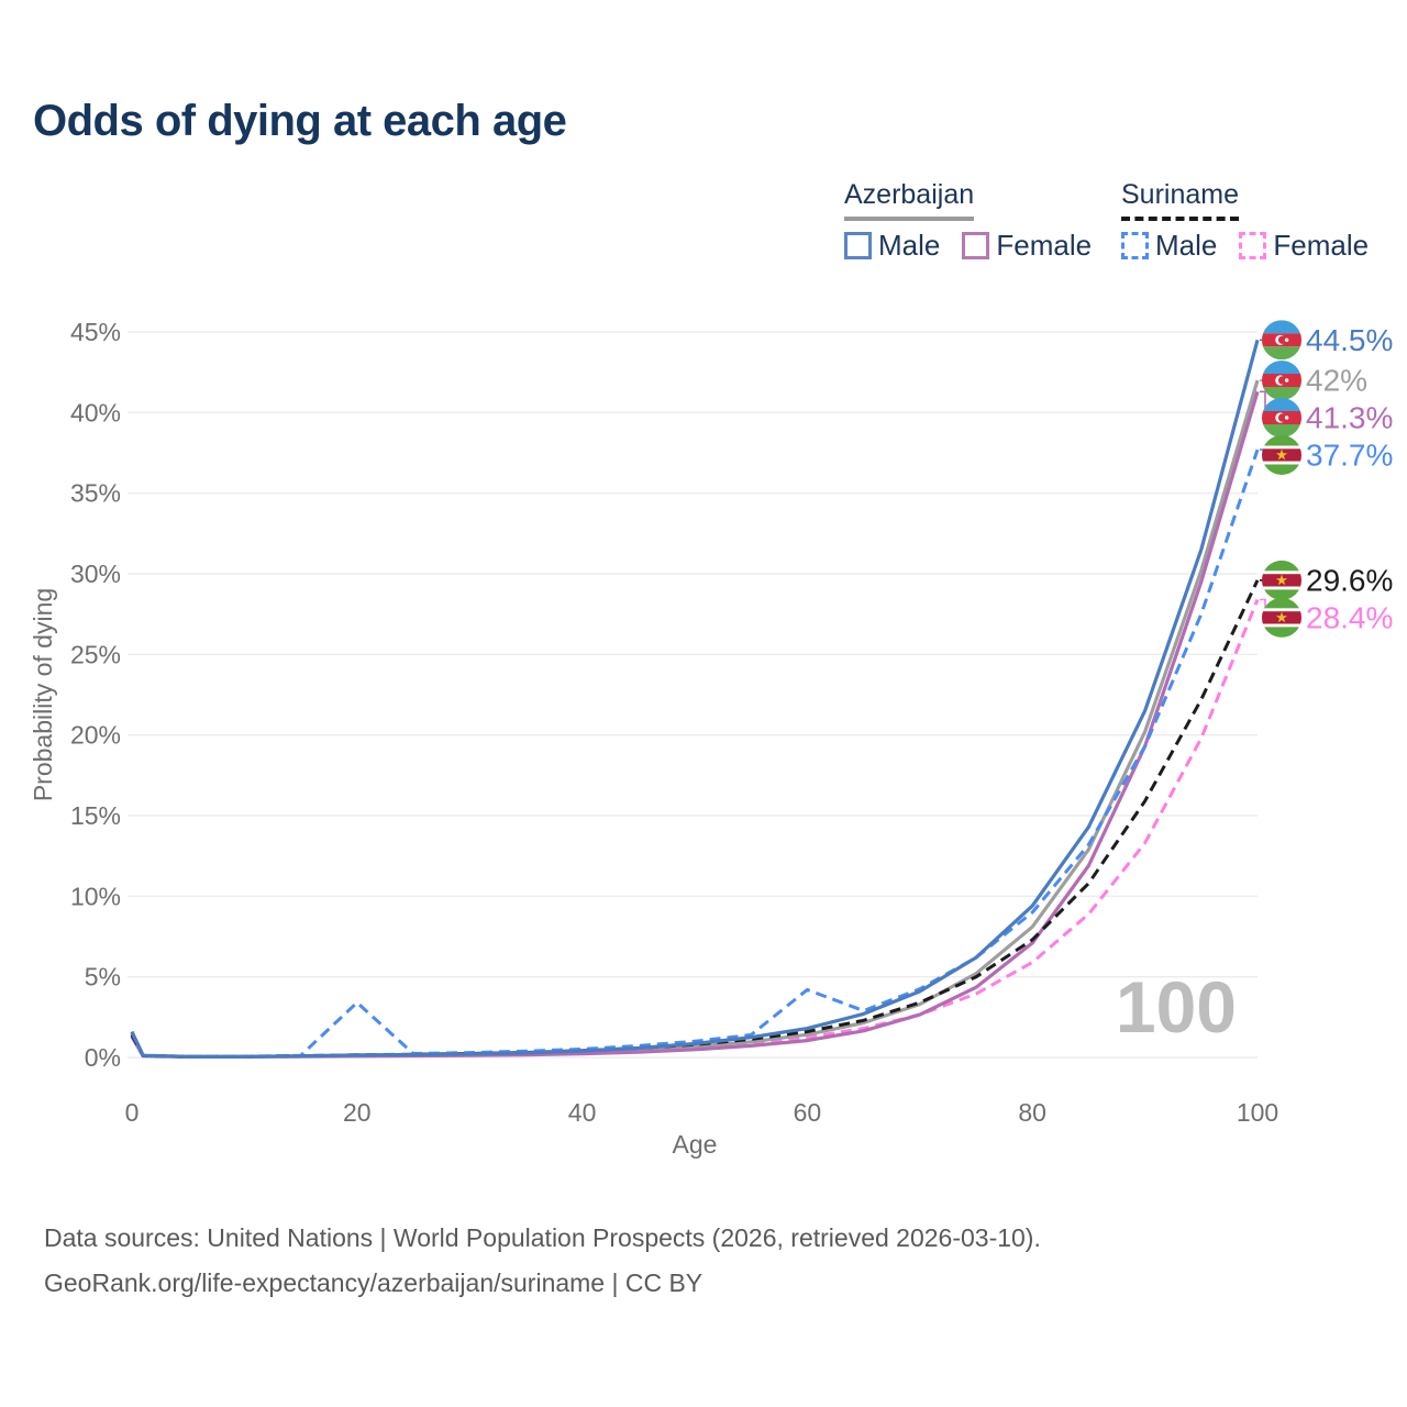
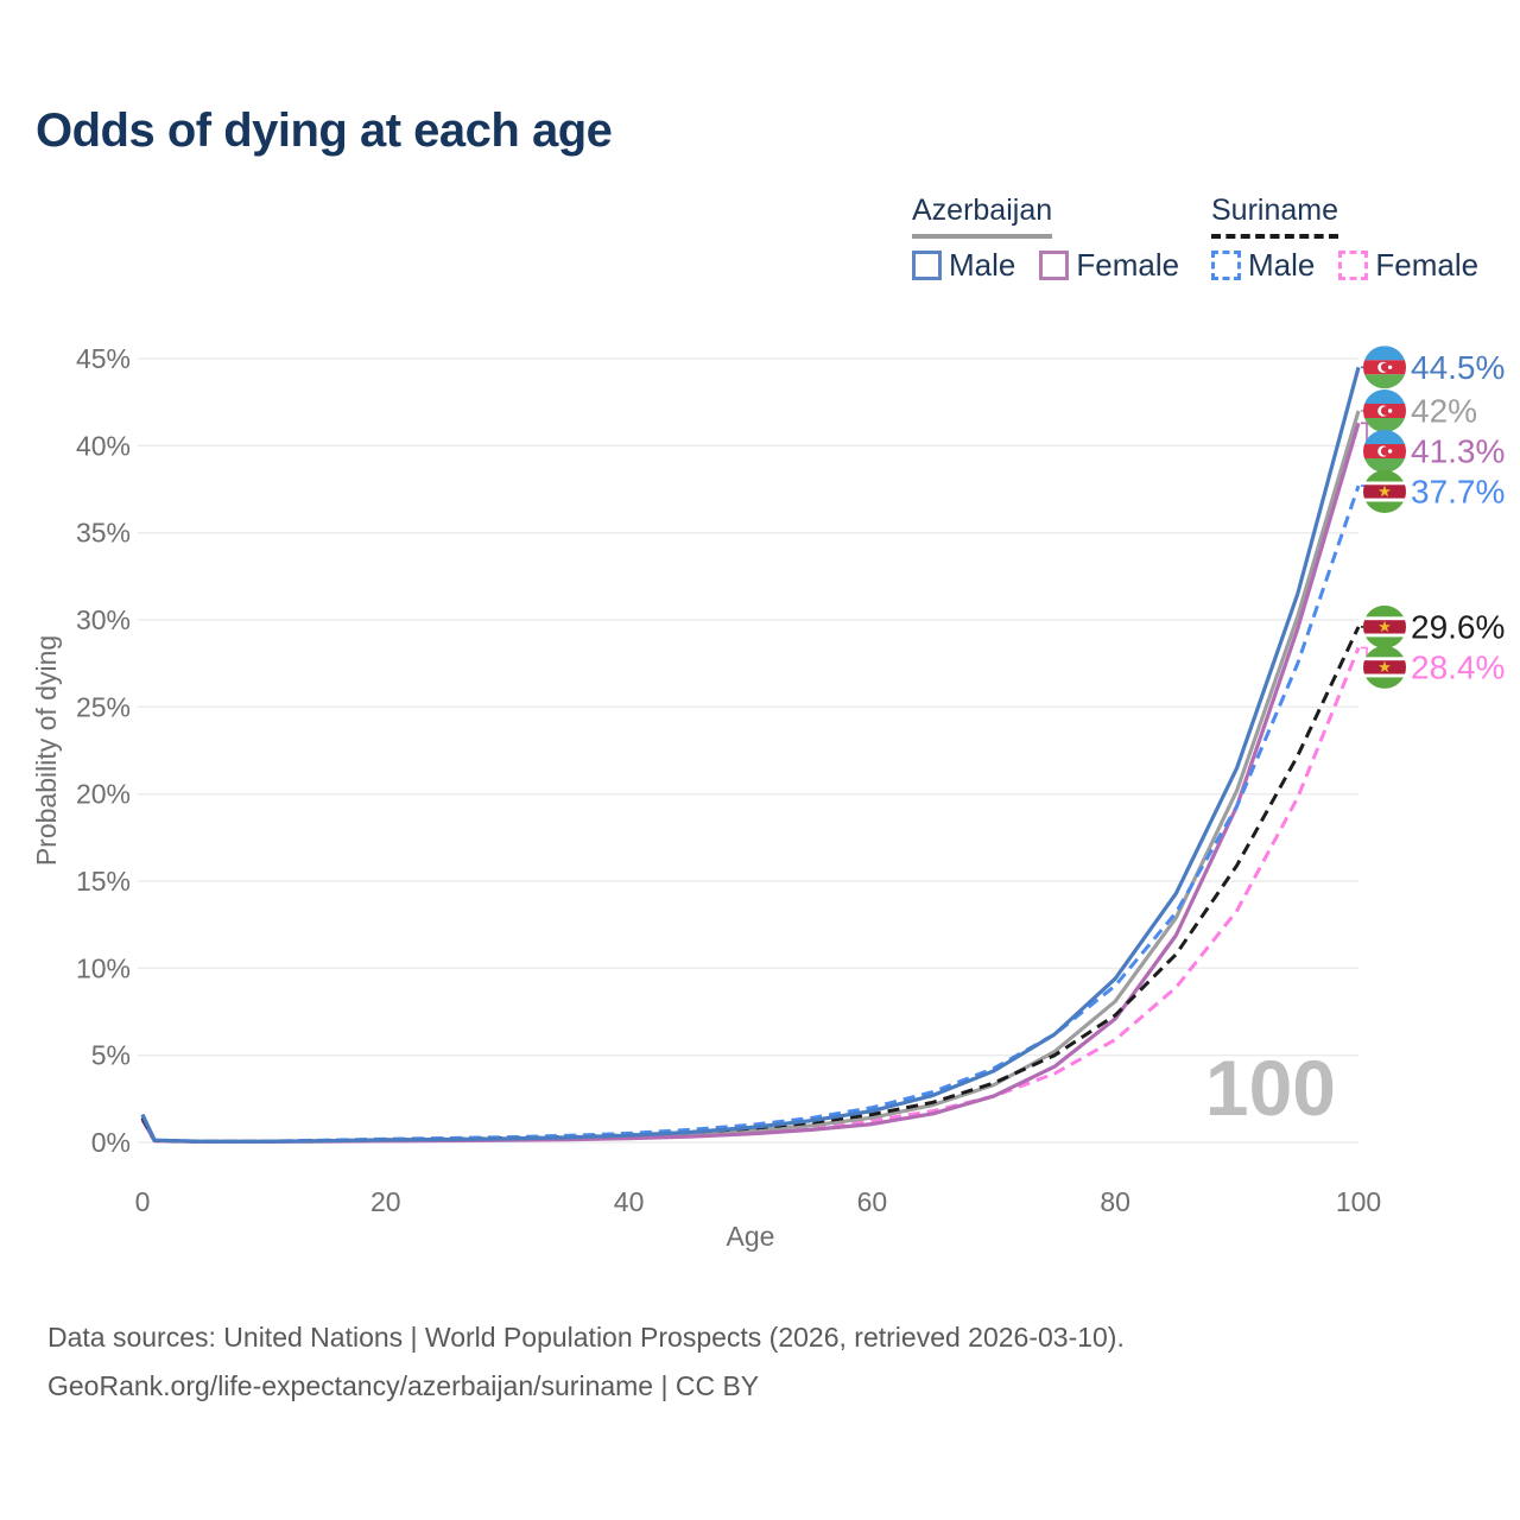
Suriname Male/20: 3.4% -> 0.2%
Suriname Male/60: 4.2% -> 2.0%
